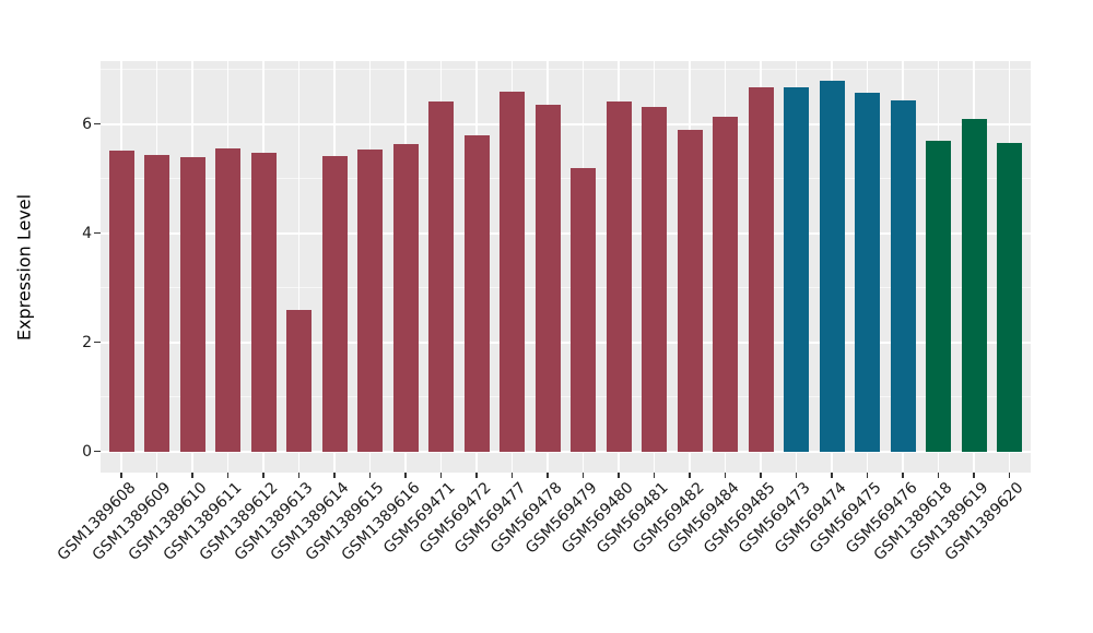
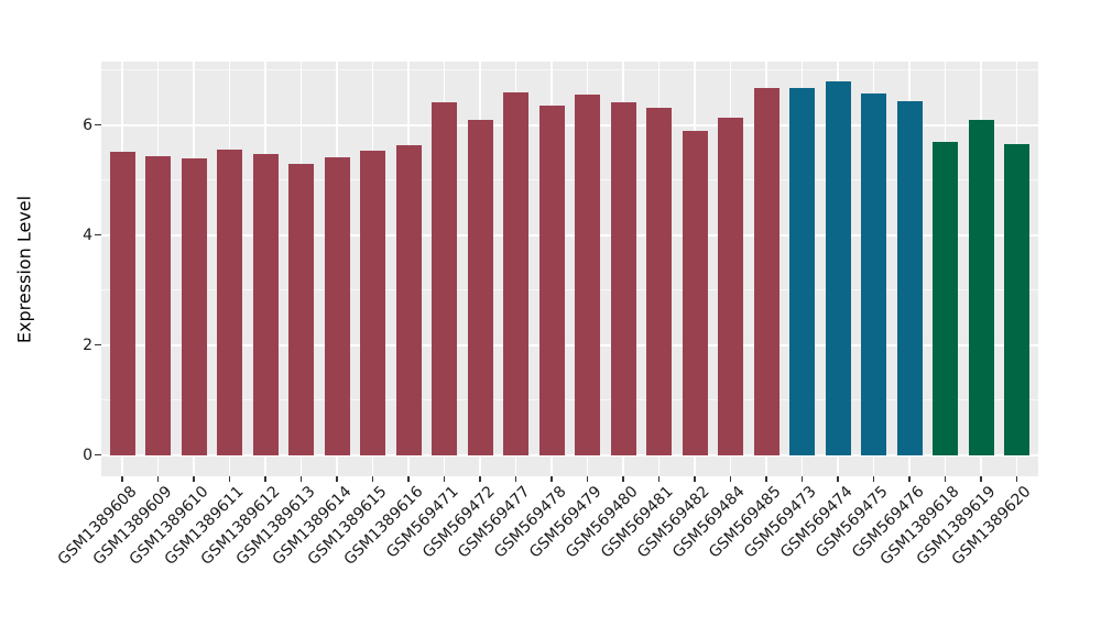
GSM1389613: 2.6 -> 5.3
GSM569472: 5.8 -> 6.1
GSM569479: 5.2 -> 6.5
